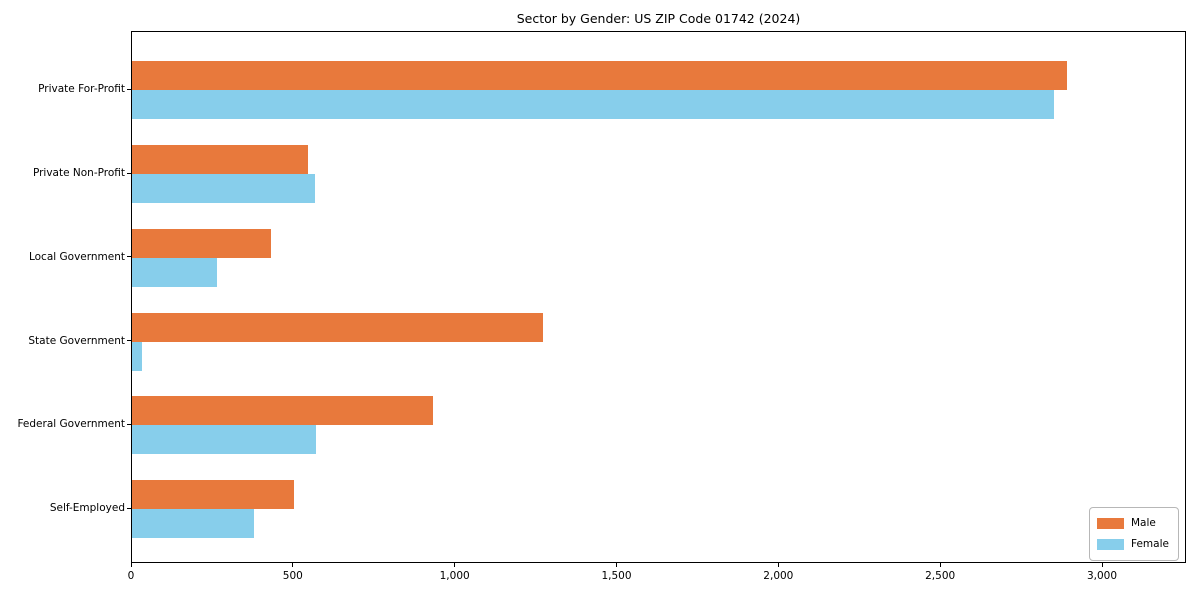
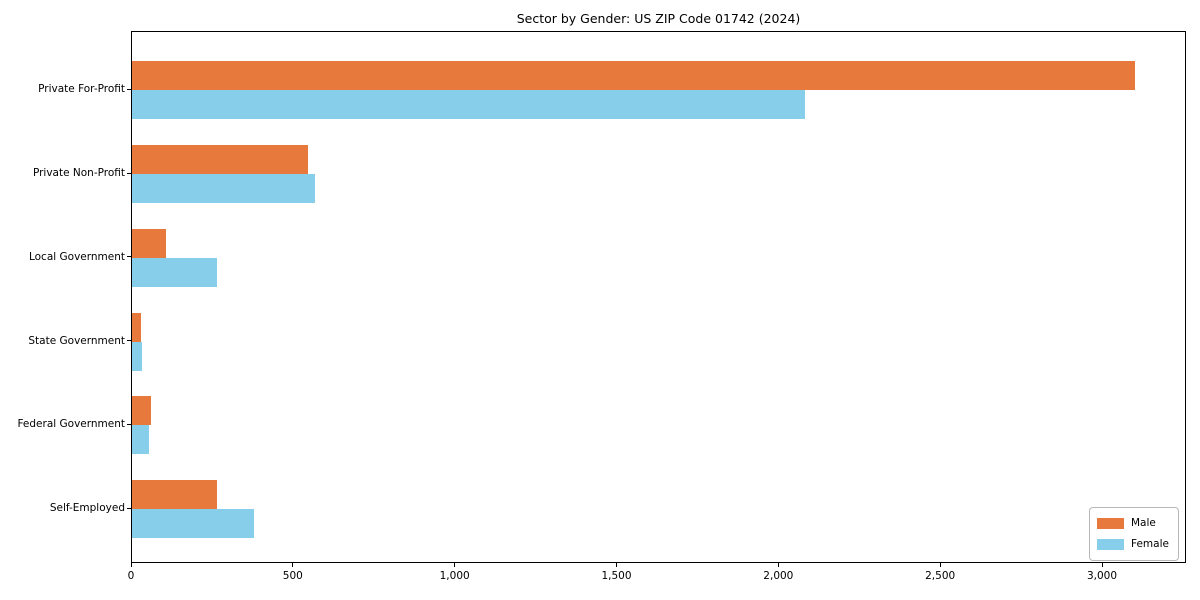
Male/Private For-Profit: 2890 -> 3100
Female/Private For-Profit: 2850 -> 2080
Male/Local Government: 430 -> 100
Male/State Government: 1270 -> 30
Male/Federal Government: 930 -> 60
Female/Federal Government: 570 -> 50
Male/Self-Employed: 500 -> 260
